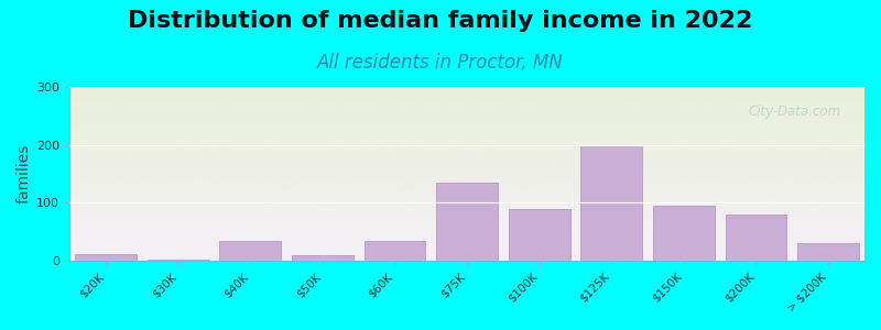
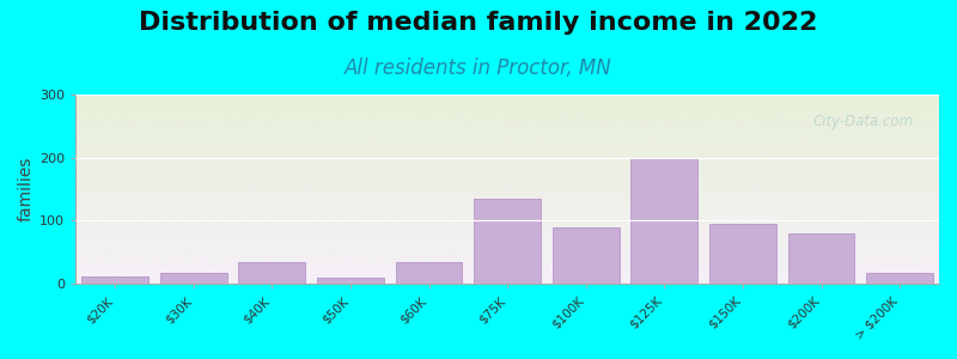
$30K: 2 -> 18
> $200K: 30 -> 18
